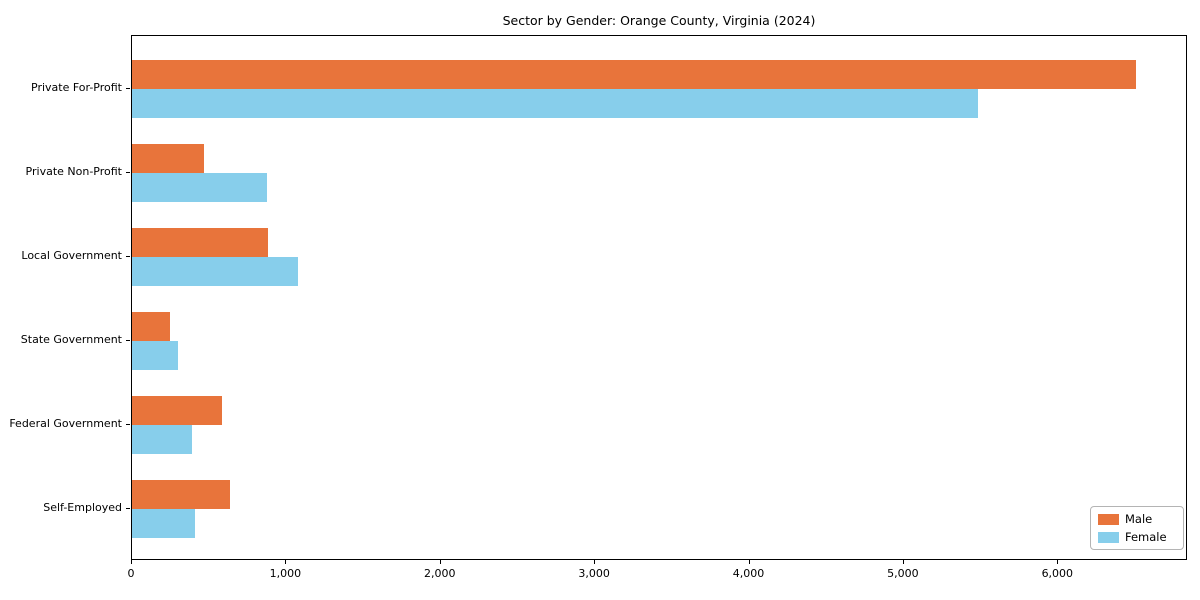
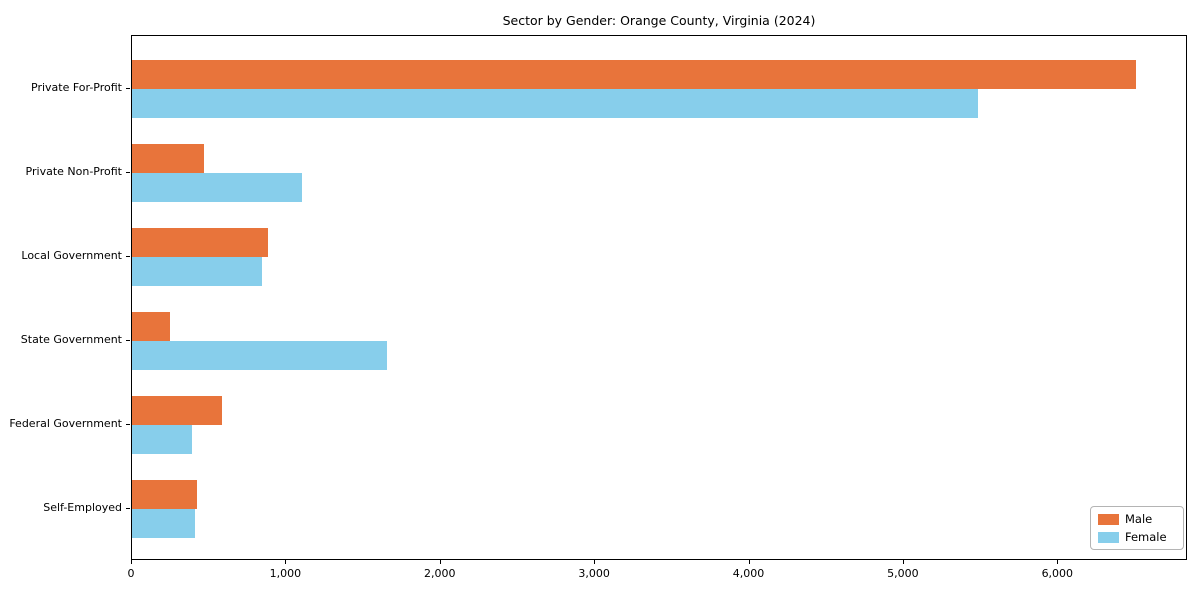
Female/Private Non-Profit: 880 -> 1100
Female/Local Government: 1080 -> 840
Female/State Government: 300 -> 1650
Male/Self-Employed: 640 -> 420
